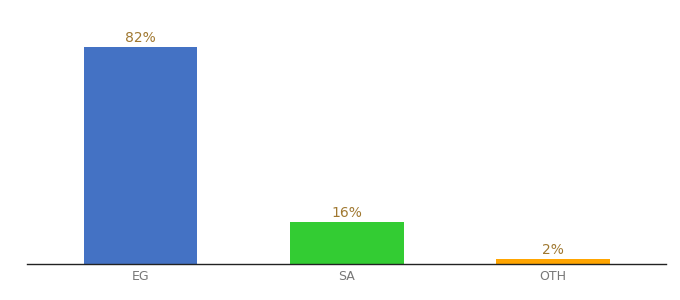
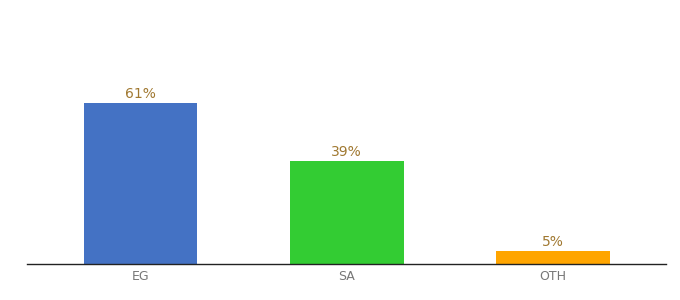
EG: 82% -> 61%
SA: 16% -> 39%
OTH: 2% -> 5%
